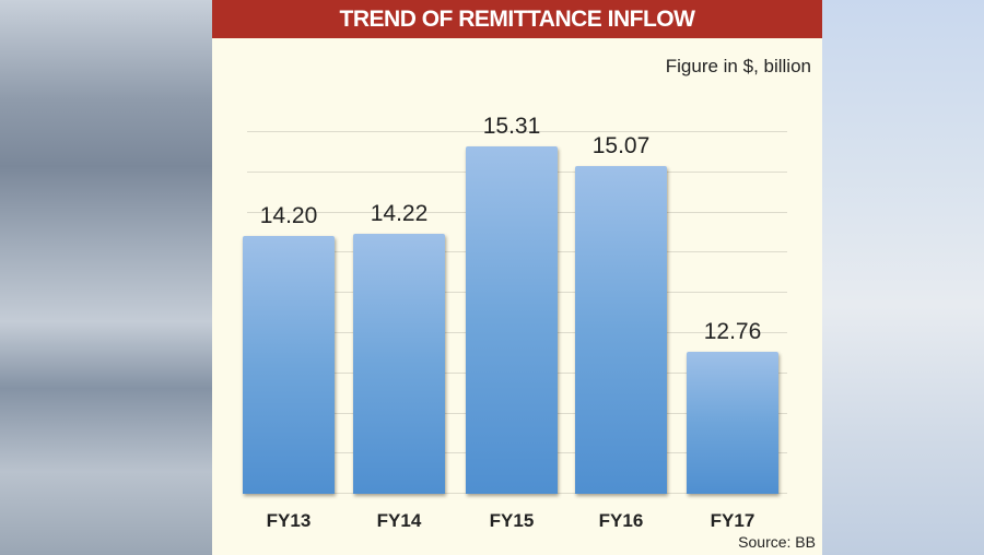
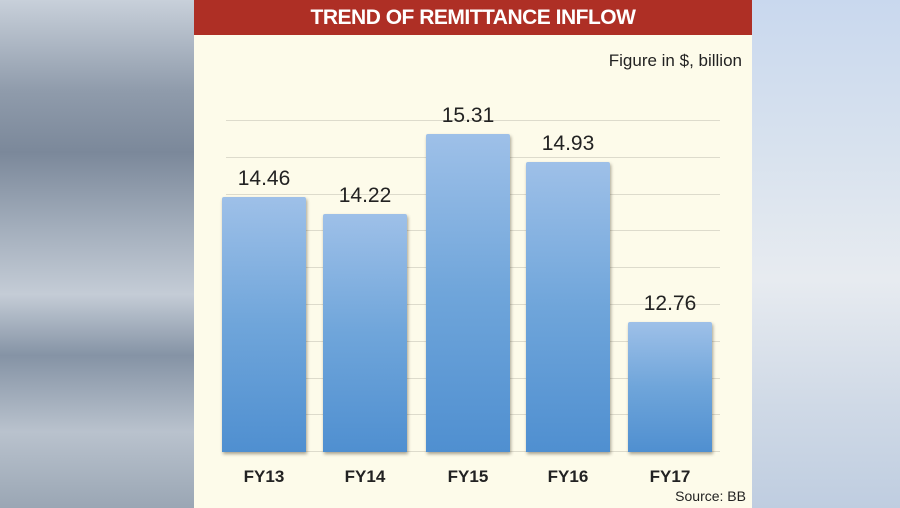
FY13: 14.20 -> 14.46
FY16: 15.07 -> 14.93
